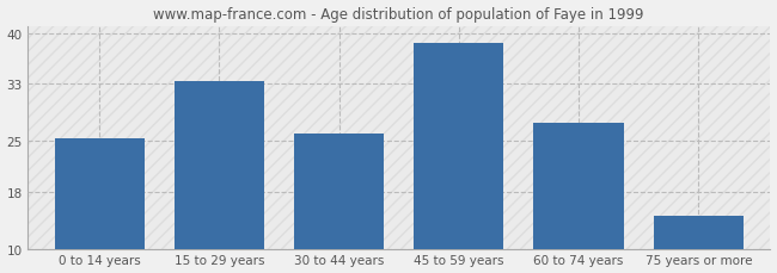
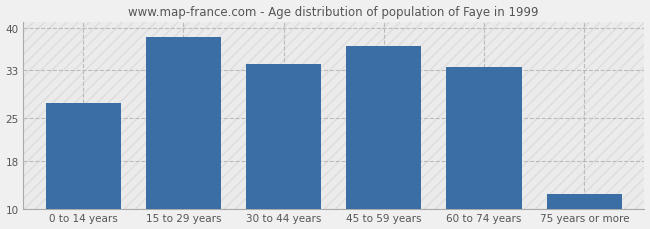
0 to 14 years: 25.4 -> 27.5
15 to 29 years: 33.4 -> 38.5
30 to 44 years: 26.0 -> 34.0
45 to 59 years: 38.6 -> 37.0
60 to 74 years: 27.6 -> 33.5
75 years or more: 14.6 -> 12.5
